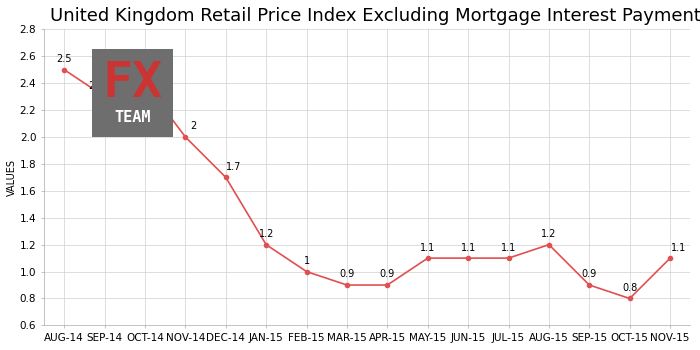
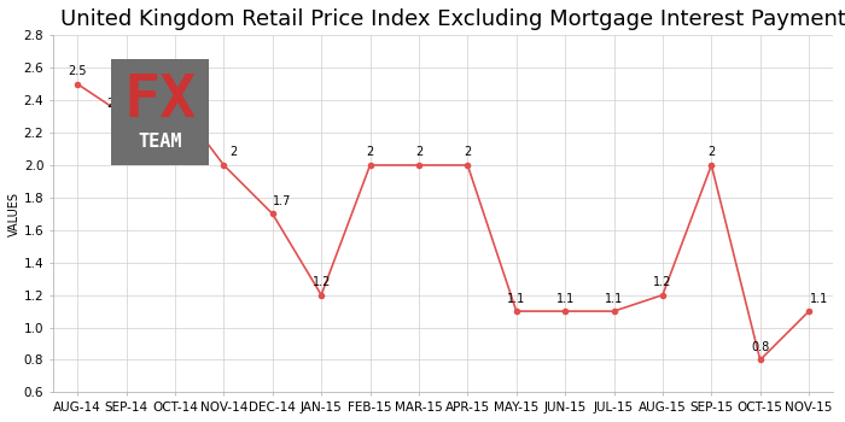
FEB-15: 1 -> 2
MAR-15: 0.9 -> 2
APR-15: 0.9 -> 2
SEP-15: 0.9 -> 2
